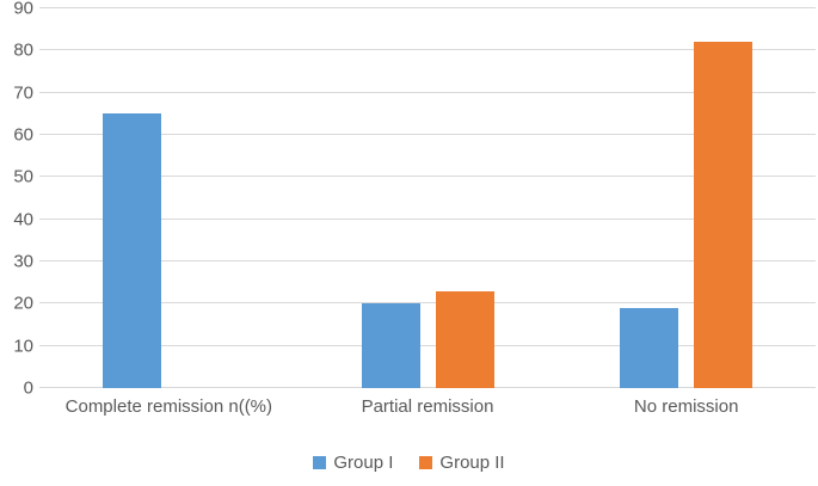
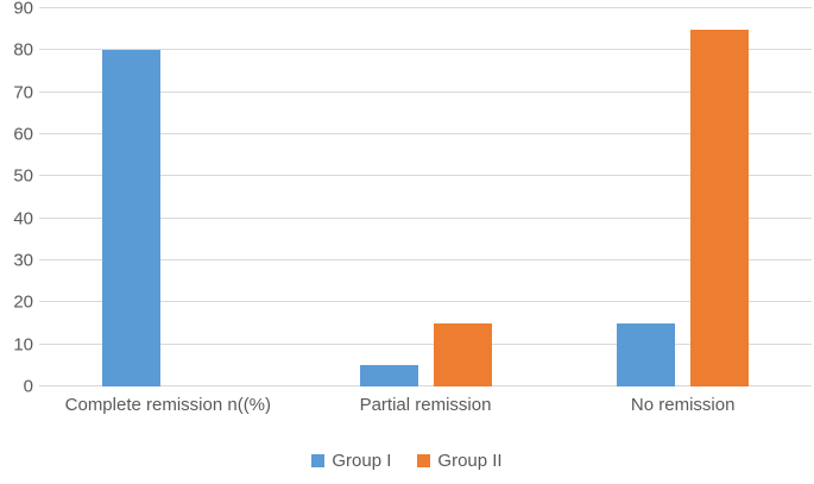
Group I/Complete remission n((%): 65 -> 80
Group I/Partial remission: 20 -> 5
Group II/Partial remission: 23 -> 15
Group I/No remission: 19 -> 15
Group II/No remission: 82 -> 85
